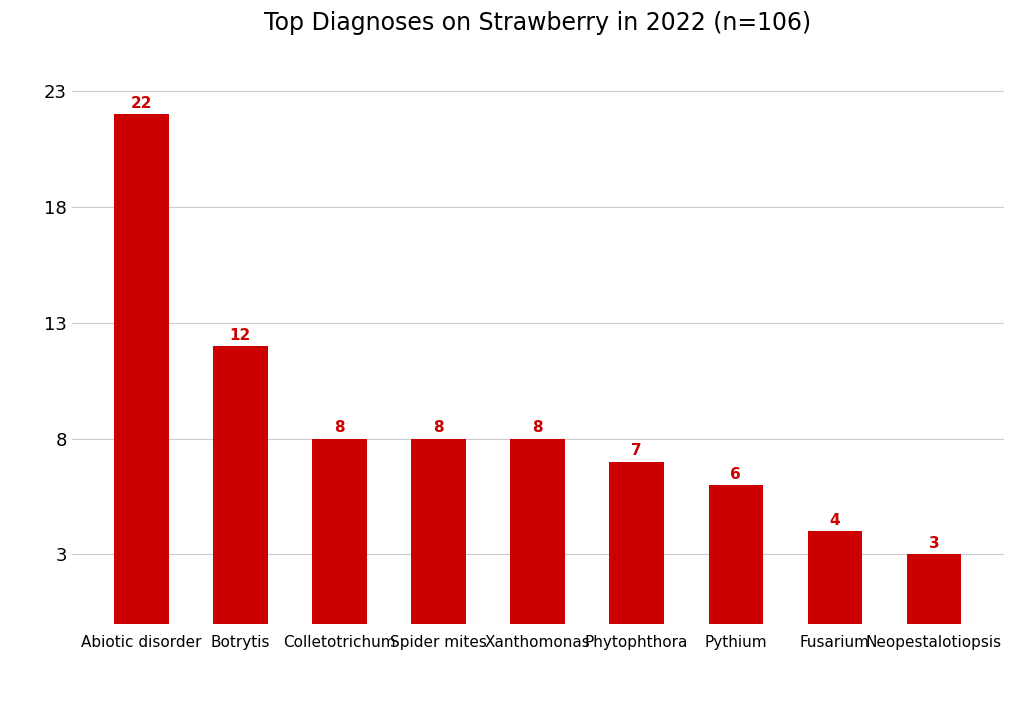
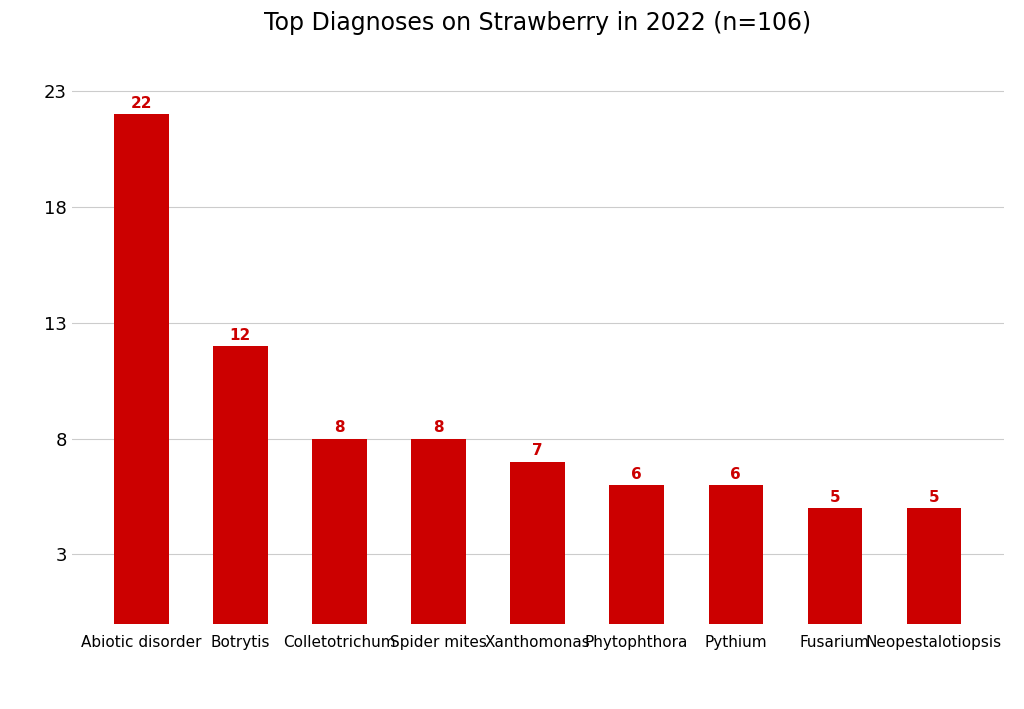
Xanthomonas: 8 -> 7
Phytophthora: 7 -> 6
Fusarium: 4 -> 5
Neopestalotiopsis: 3 -> 5
